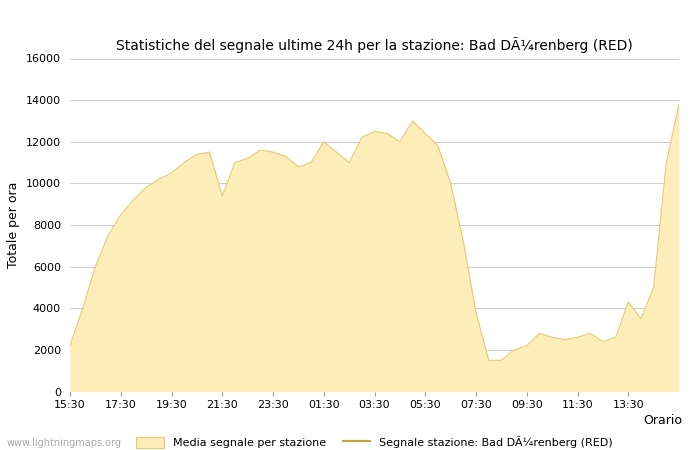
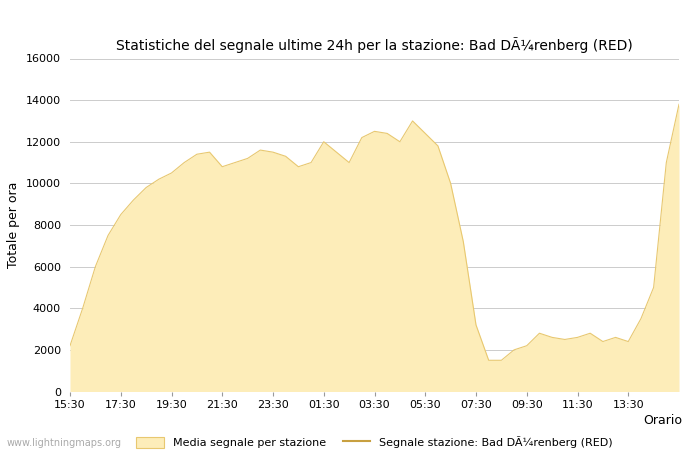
21:30: 9400 -> 10800
07:30: 3800 -> 3200
13:30: 4300 -> 2400
